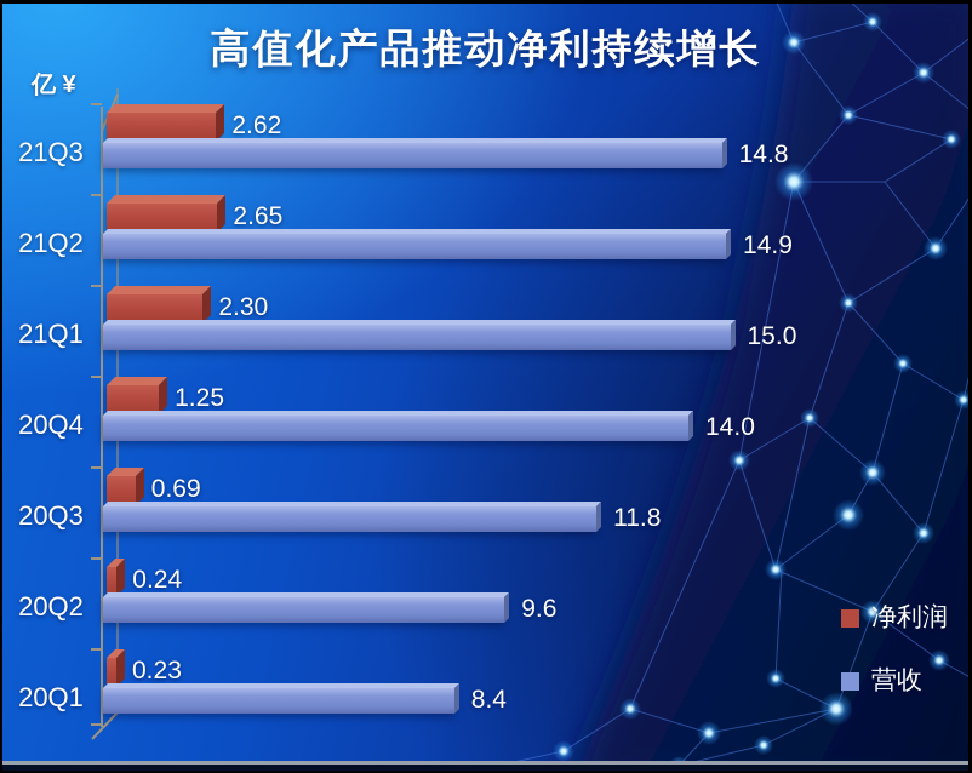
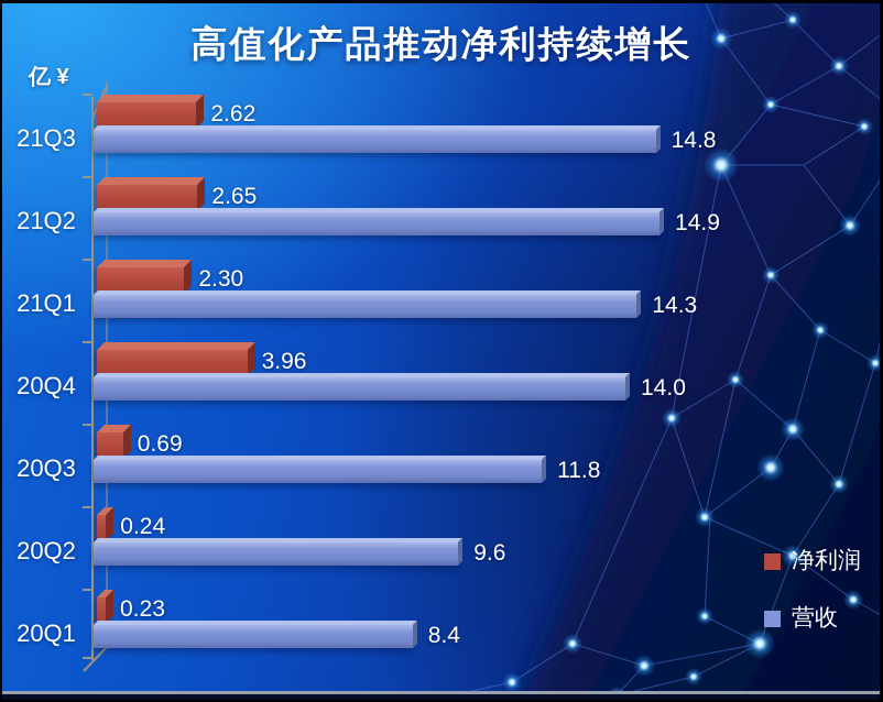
营收/21Q1: 15.0 -> 14.3
净利润/20Q4: 1.25 -> 3.96
